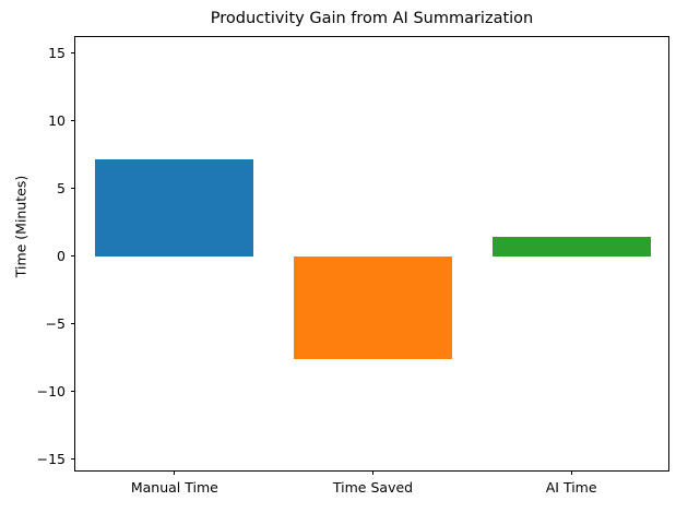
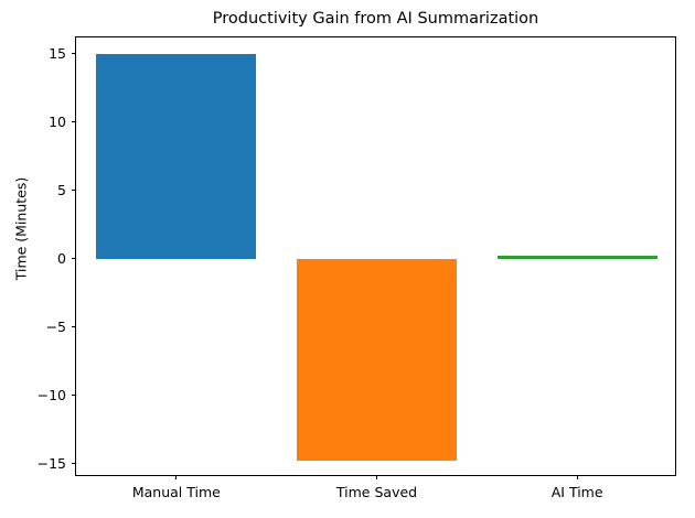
Manual Time: 7.2 -> 15.0
Time Saved: -7.6 -> -14.8
AI Time: 1.4 -> 0.2
